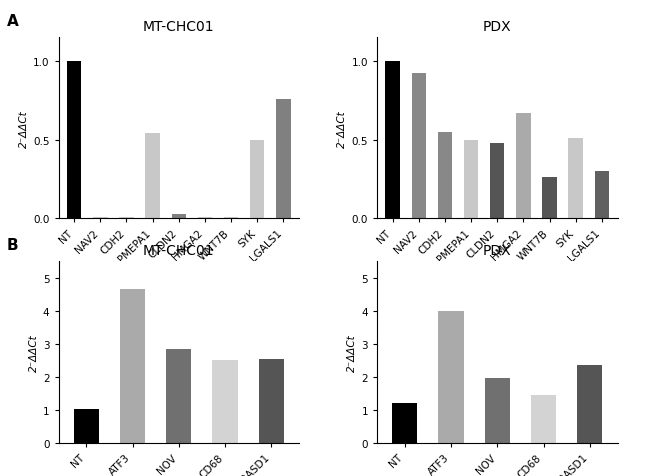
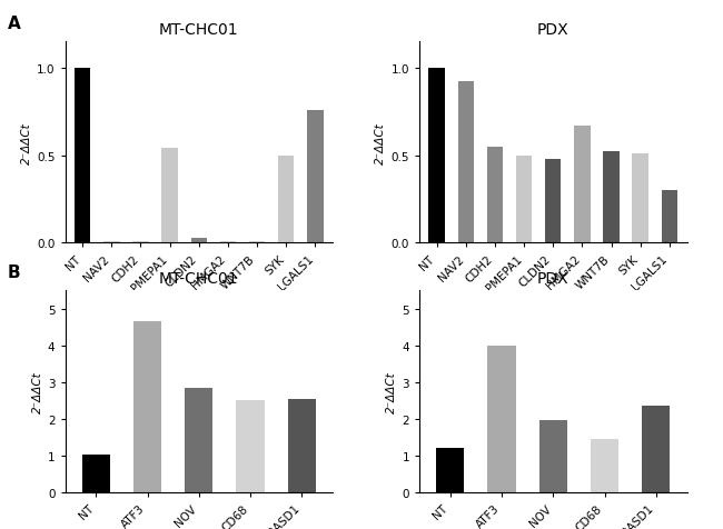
WNT7B: 0.26 -> 0.52
